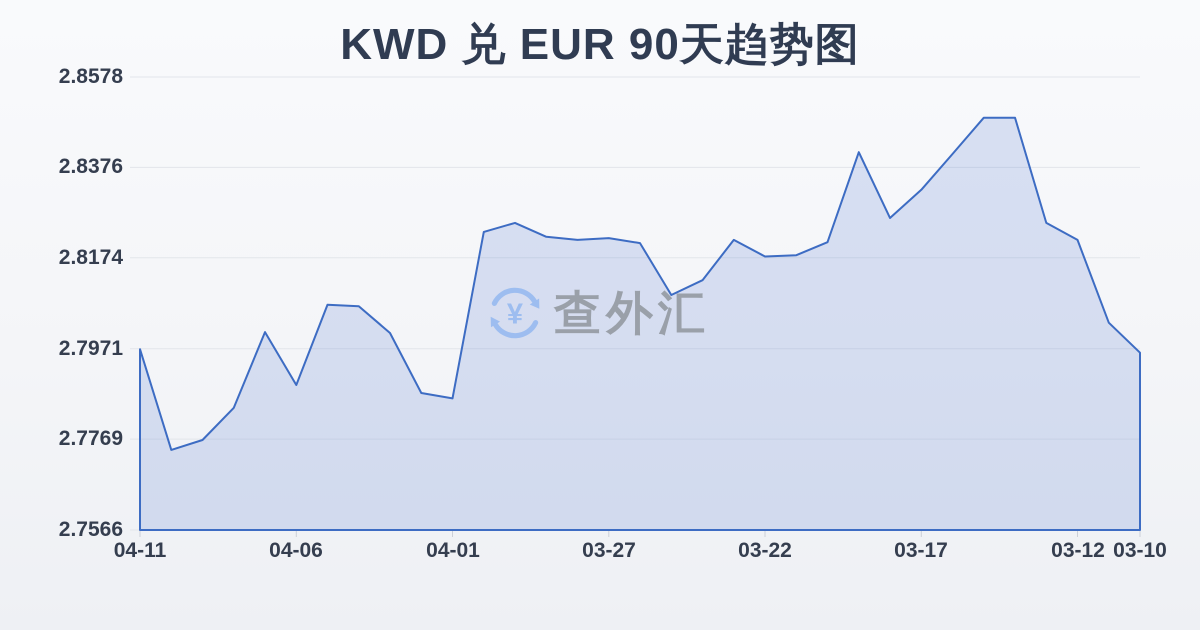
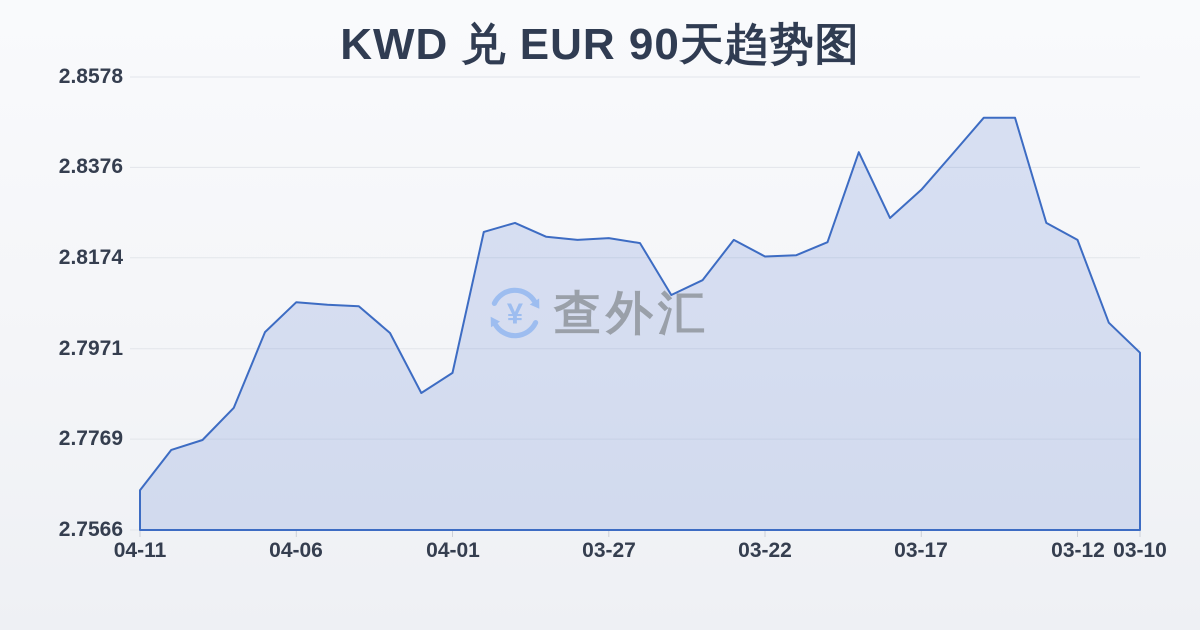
04-11: 2.797 -> 2.765
04-06: 2.789 -> 2.808
04-01: 2.786 -> 2.792
